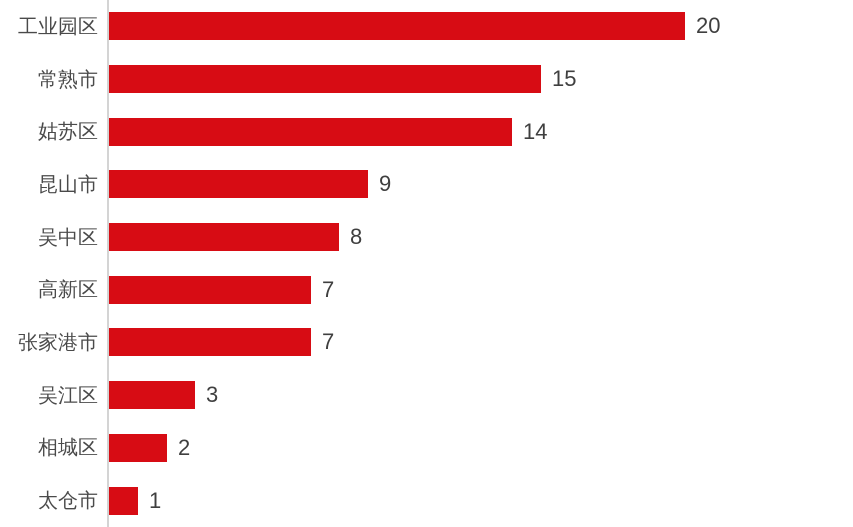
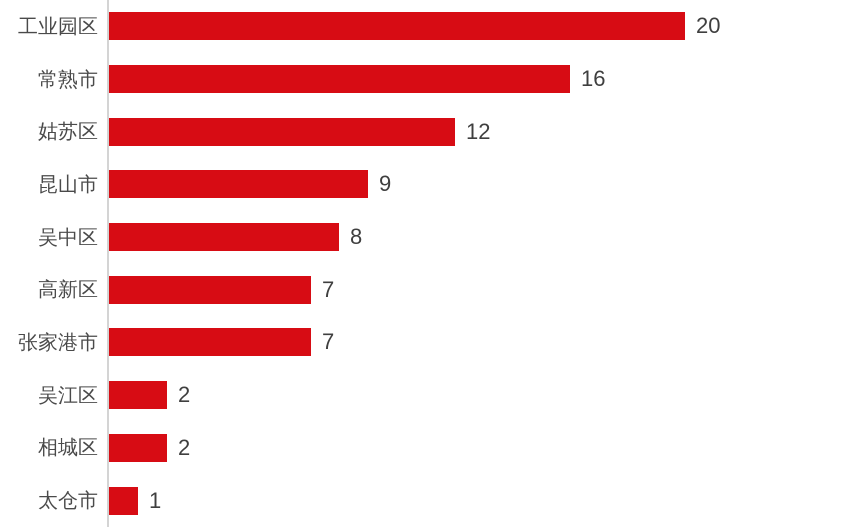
常熟市: 15 -> 16
姑苏区: 14 -> 12
吴江区: 3 -> 2
